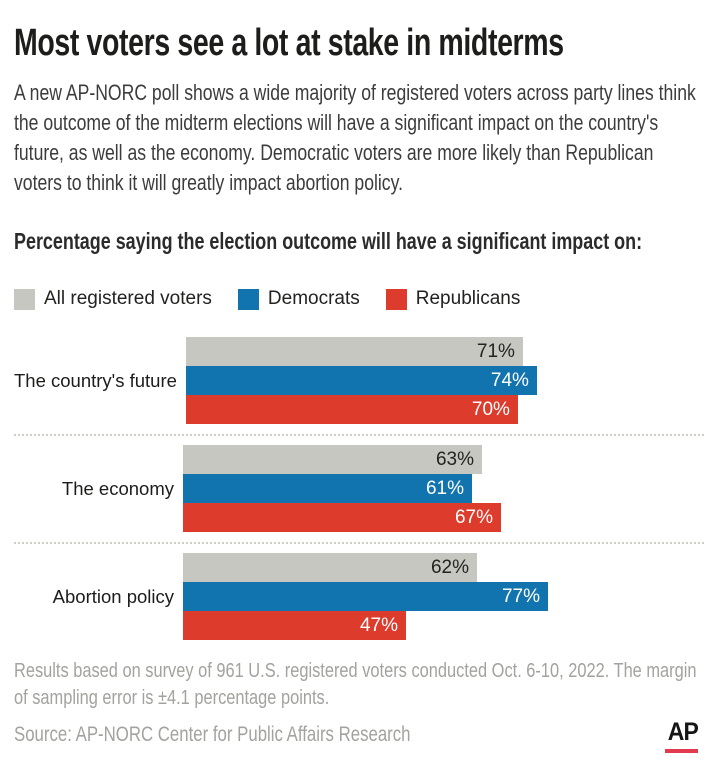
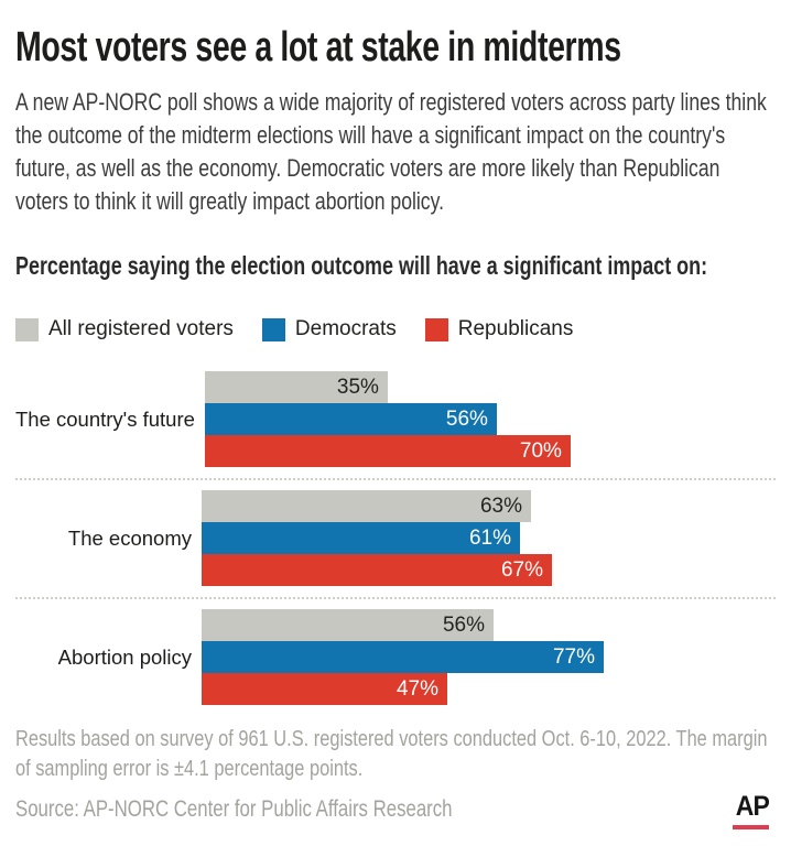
All registered voters/The country's future: 71% -> 35%
Democrats/The country's future: 74% -> 56%
All registered voters/Abortion policy: 62% -> 56%
